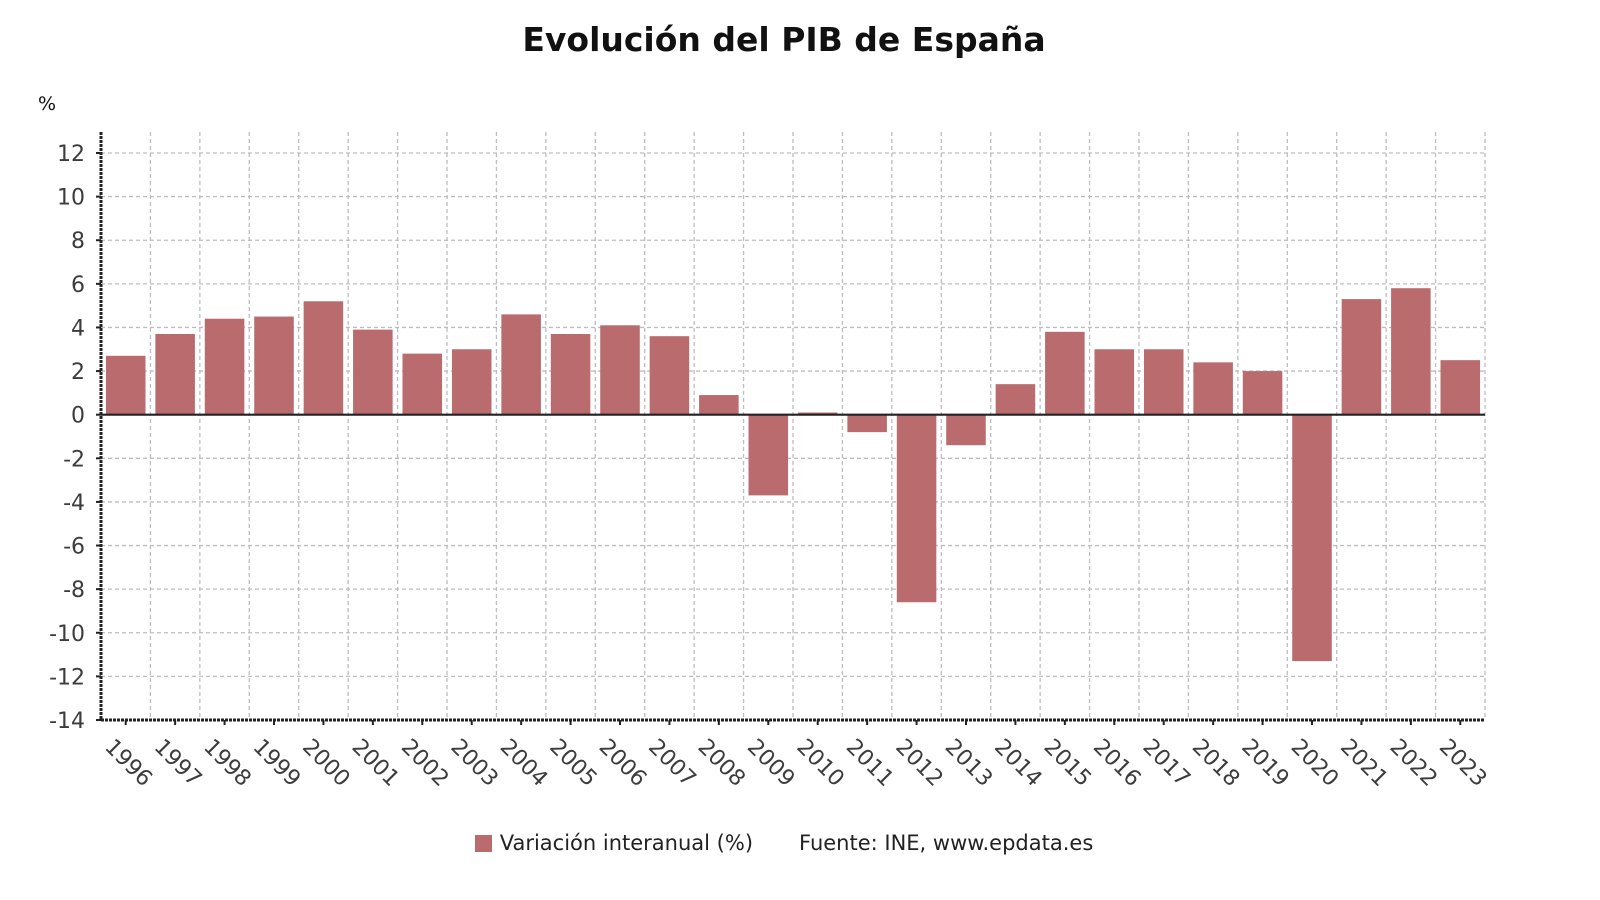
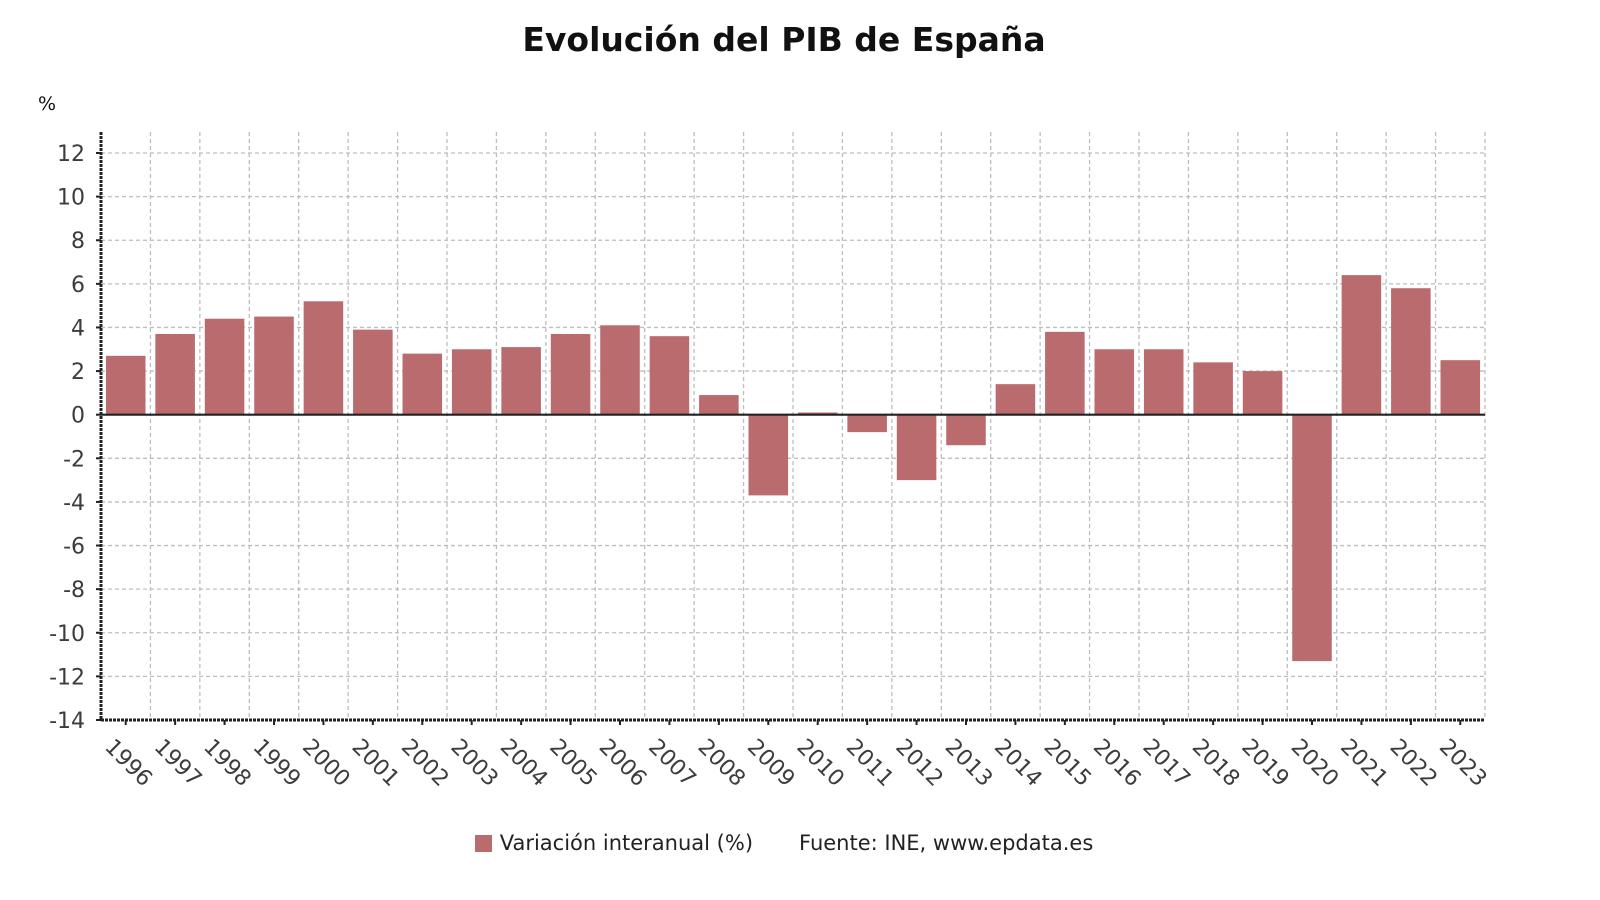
2004: 4.6 -> 3.1
2012: -8.6 -> -3.0
2021: 5.3 -> 6.4
